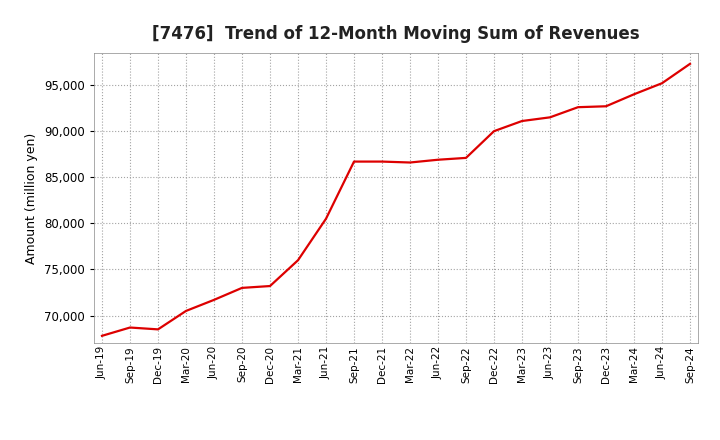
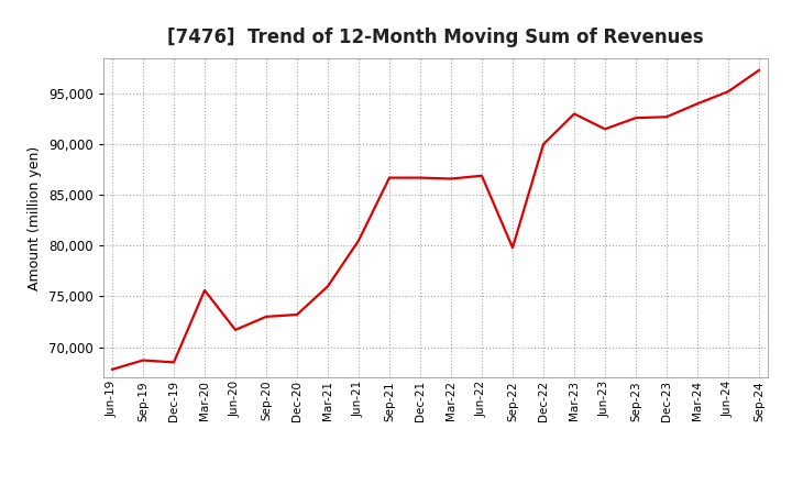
Mar-20: 70,500 -> 75,600
Sep-22: 87,100 -> 79,800
Mar-23: 91,100 -> 93,000
